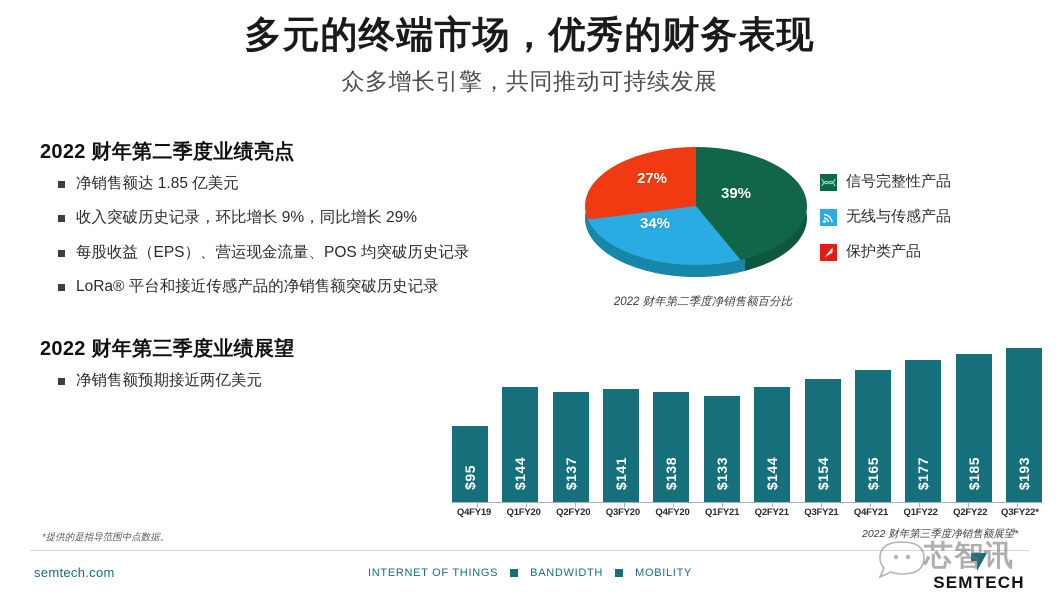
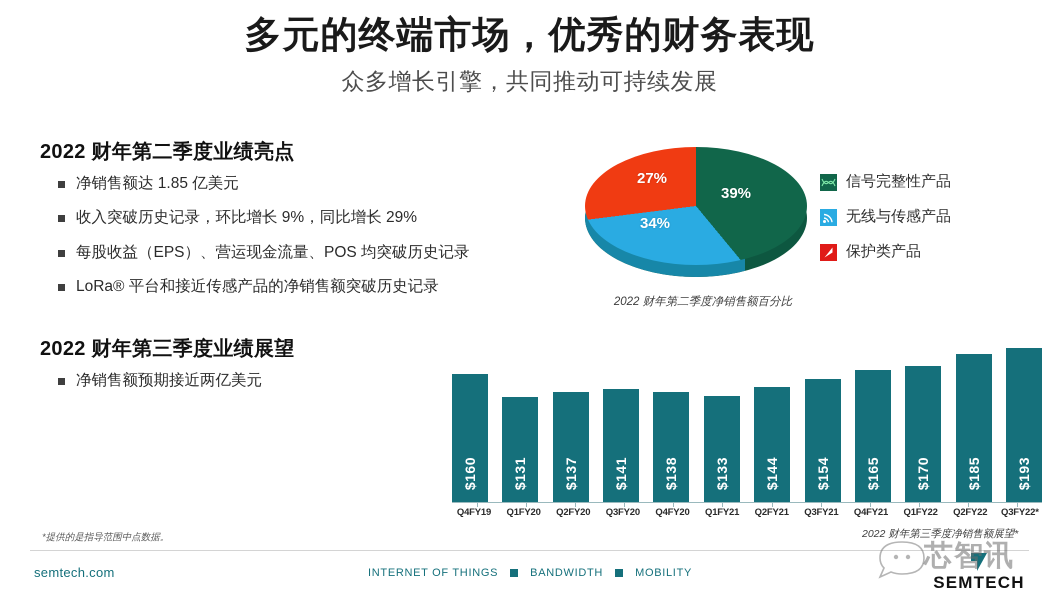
2022 财年第三季度净销售额展望*/Q4FY19: $95 -> $160
2022 财年第三季度净销售额展望*/Q1FY20: $144 -> $131
2022 财年第三季度净销售额展望*/Q1FY22: $177 -> $170
